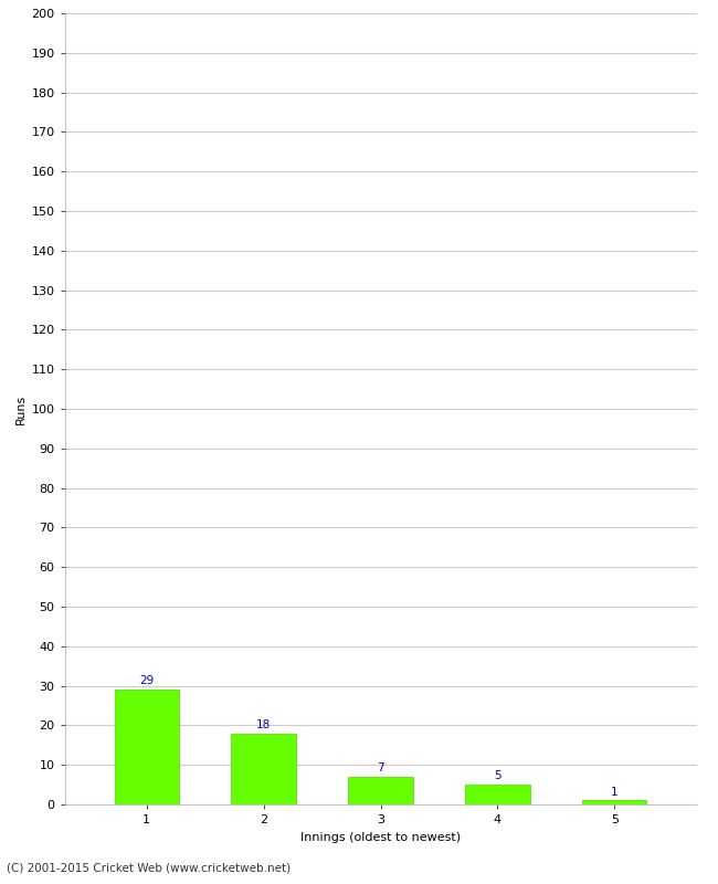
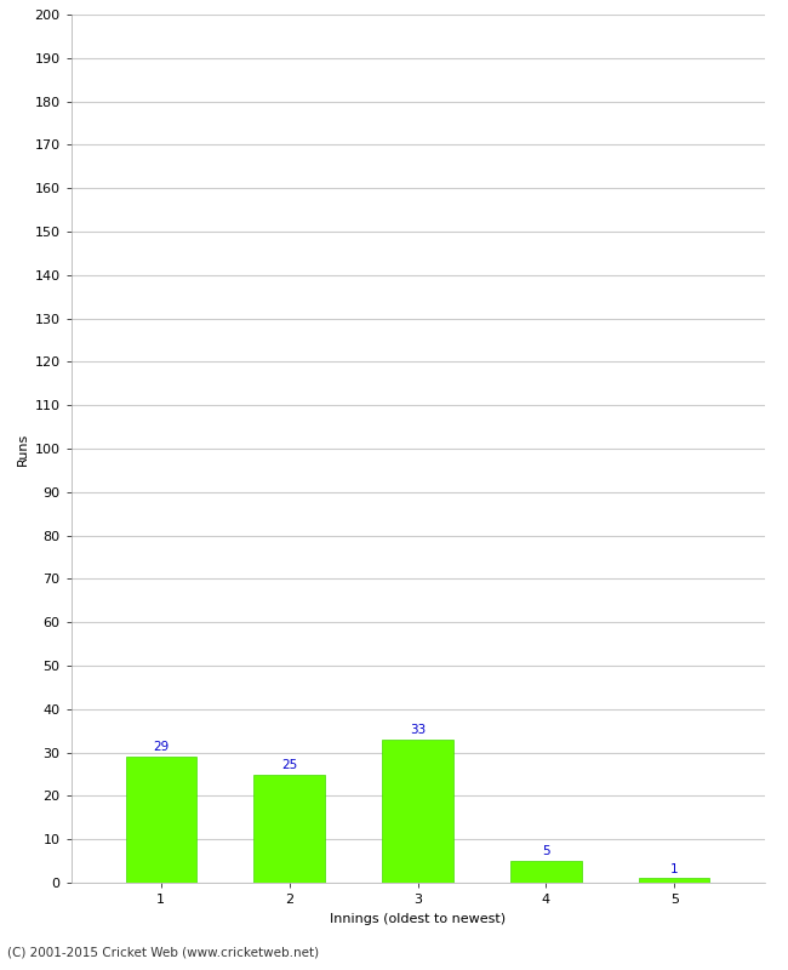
2: 18 -> 25
3: 7 -> 33
